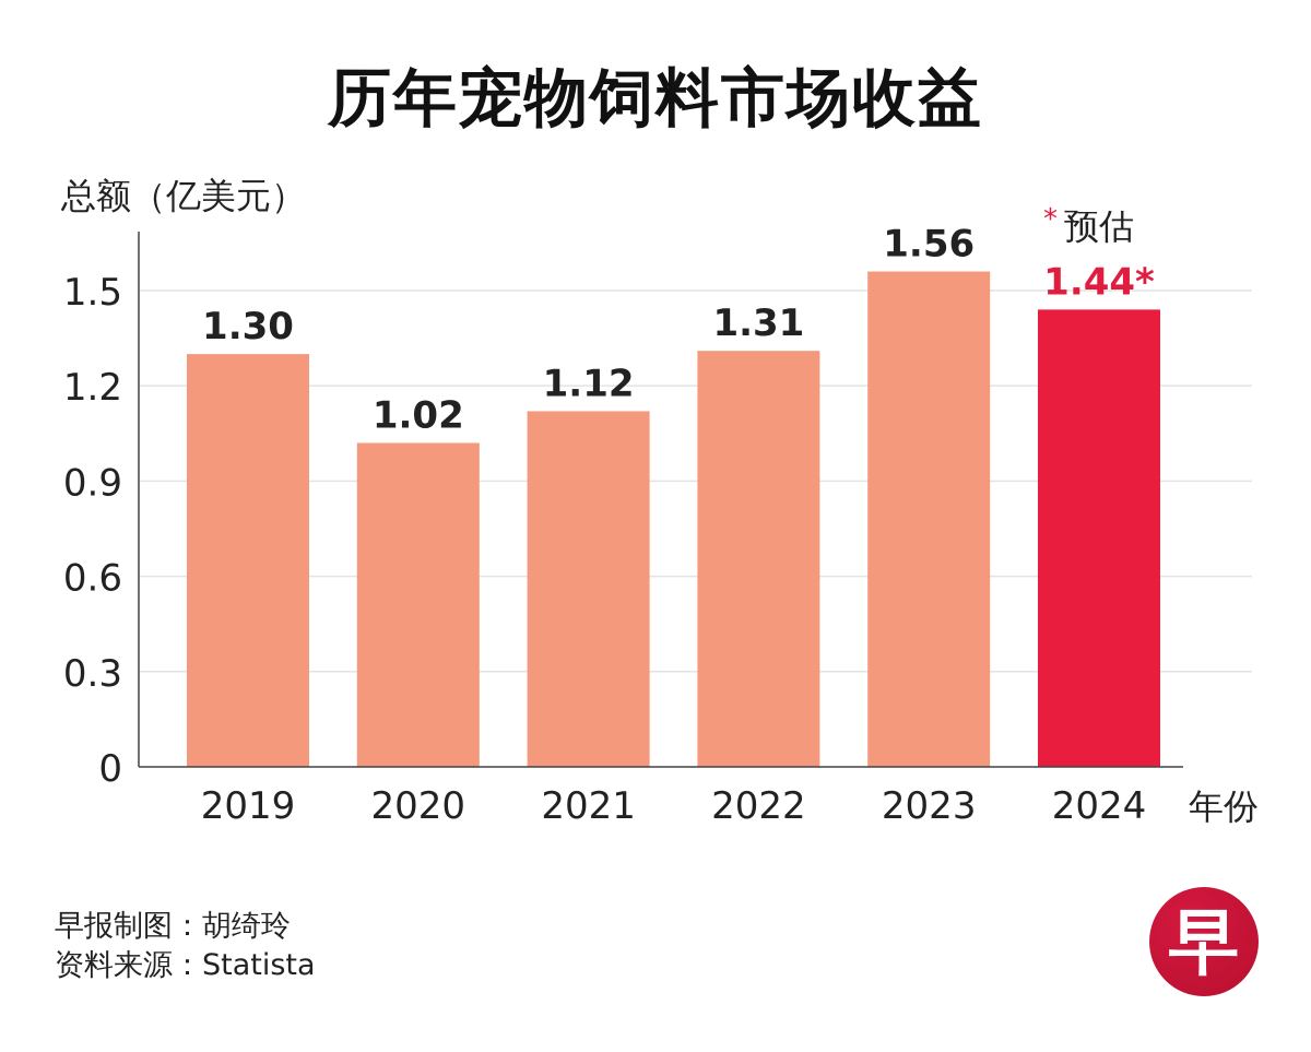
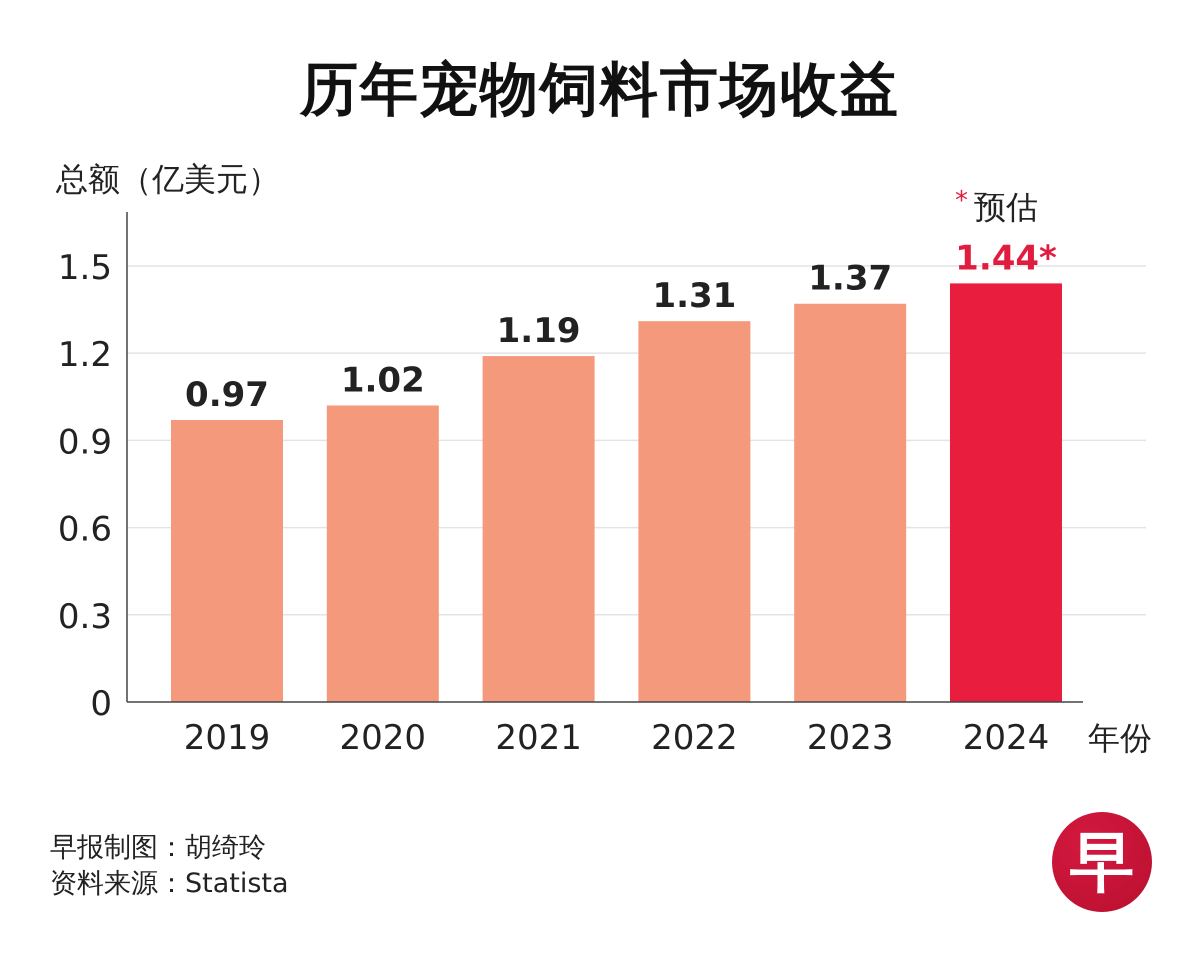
2019: 1.30 -> 0.97
2021: 1.12 -> 1.19
2023: 1.56 -> 1.37
